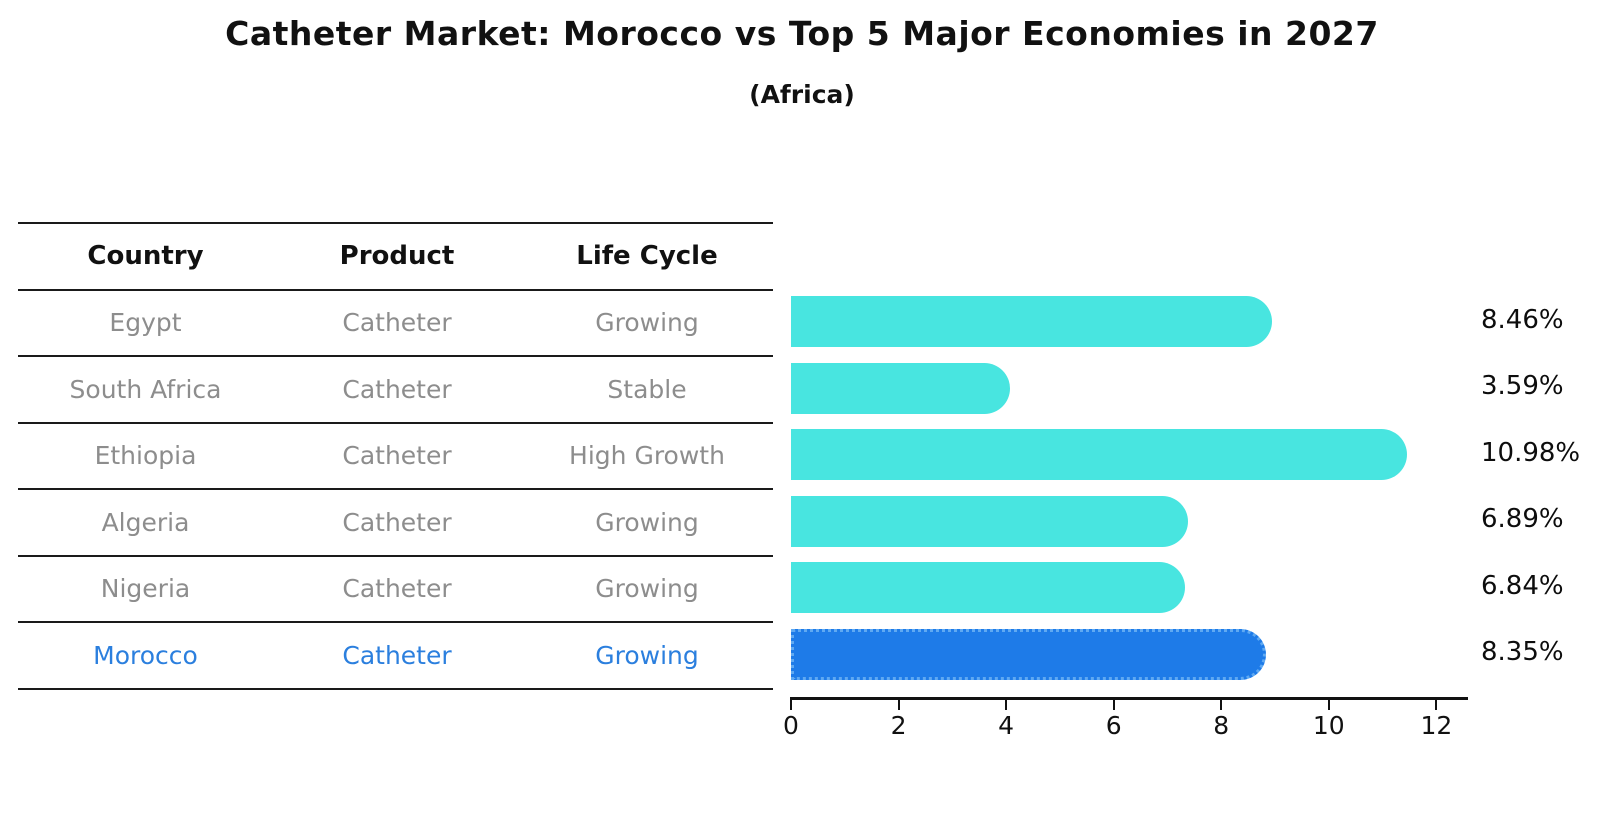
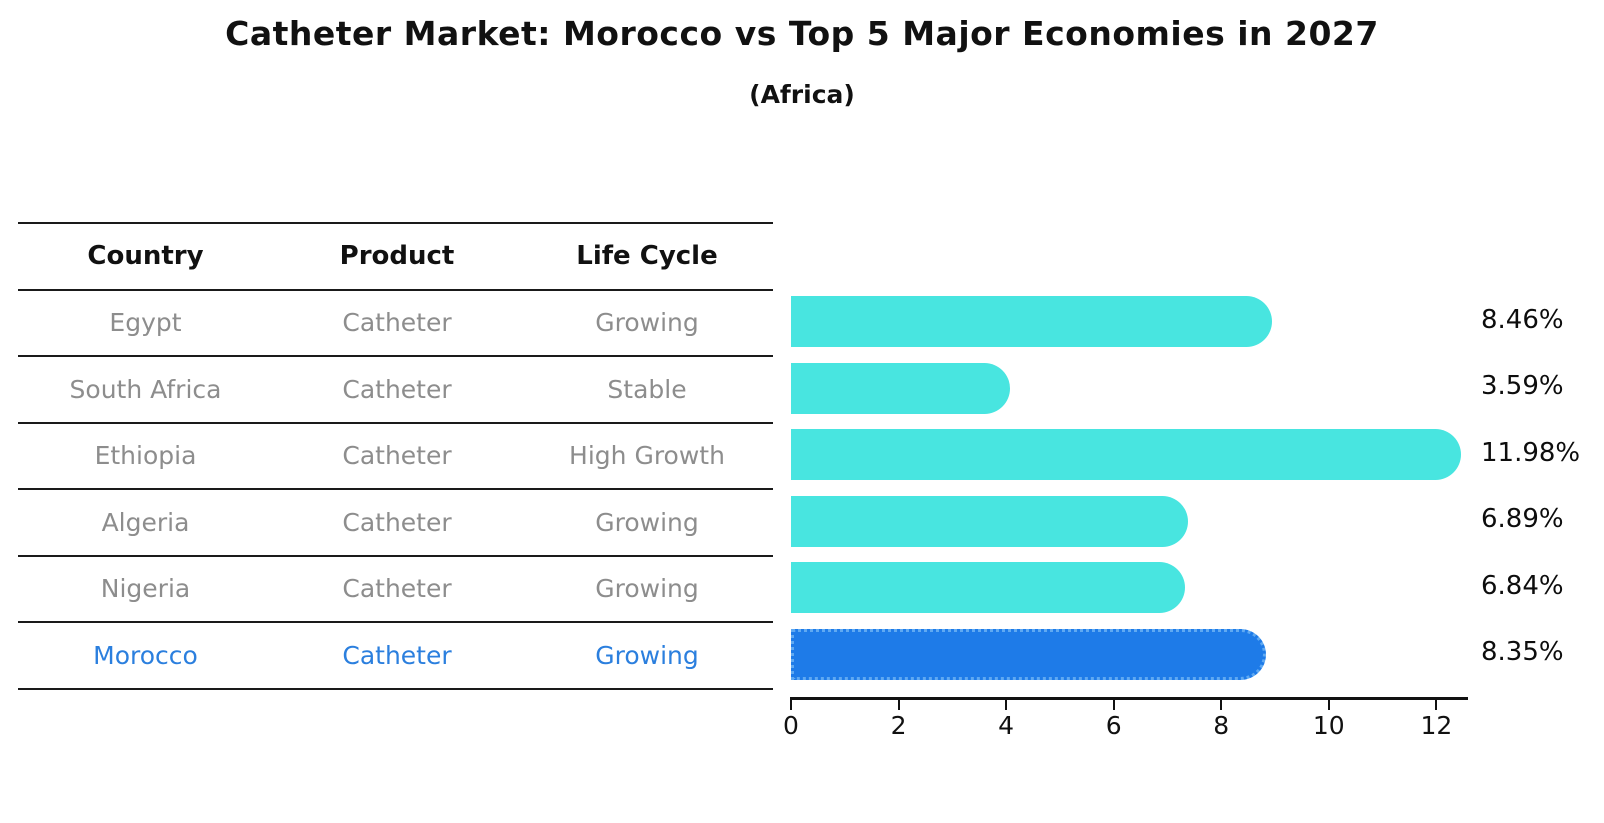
Ethiopia: 10.98% -> 11.98%
